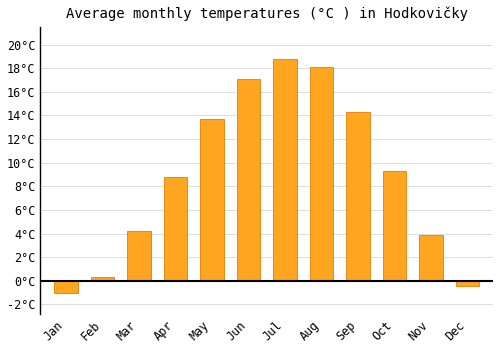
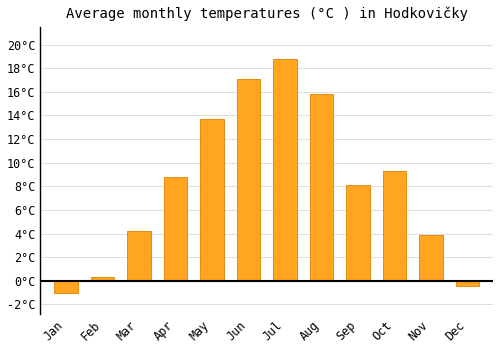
Aug: 18.1°C -> 15.8°C
Sep: 14.3°C -> 8.1°C
